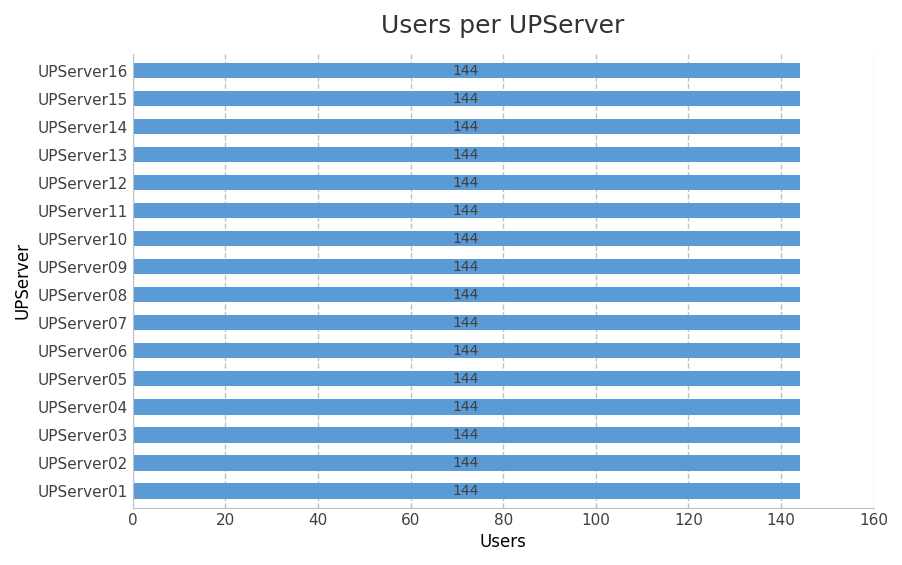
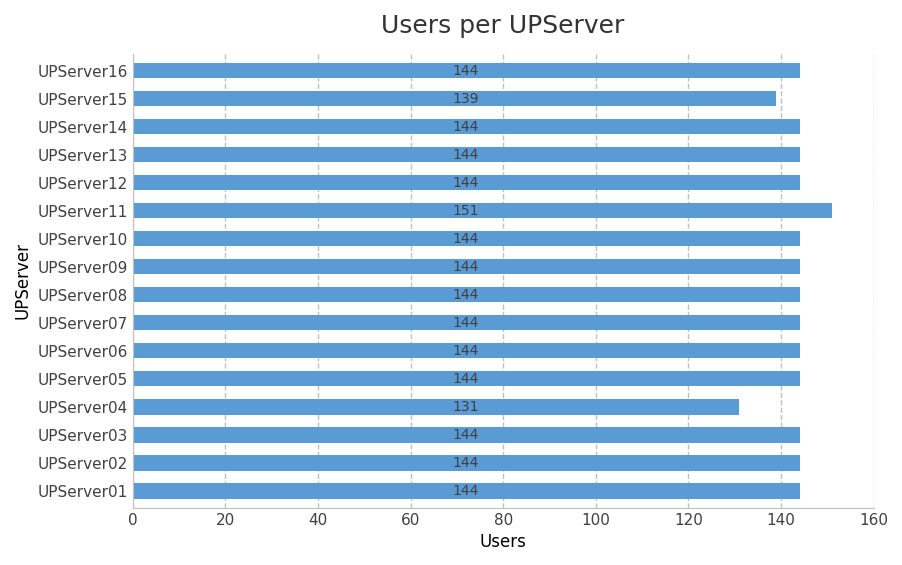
UPServer15: 144 -> 139
UPServer11: 144 -> 151
UPServer04: 144 -> 131
